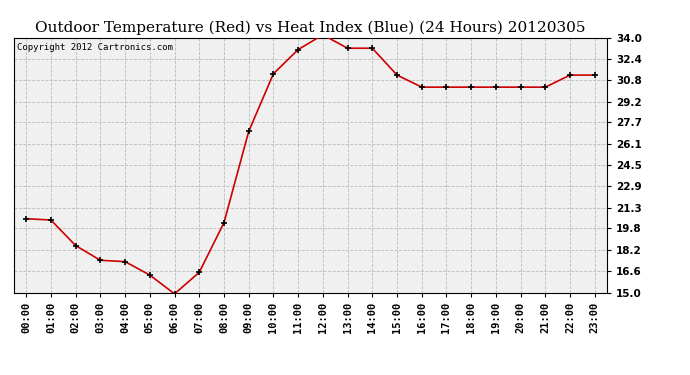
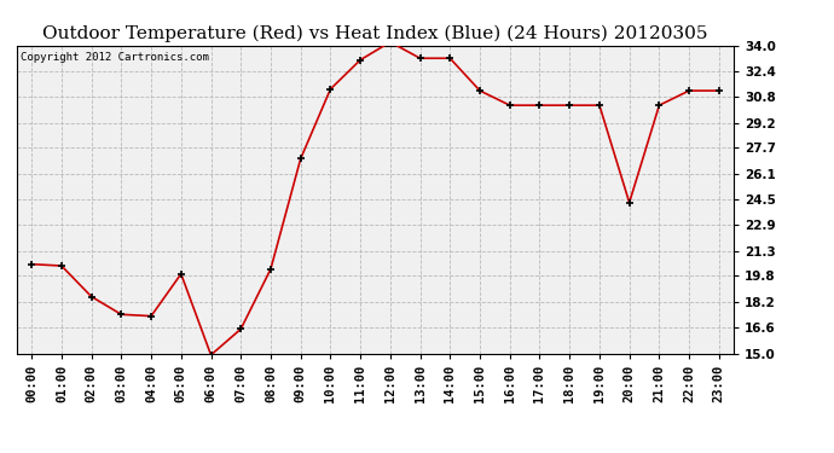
05:00: 16.3 -> 19.9
20:00: 30.3 -> 24.3
